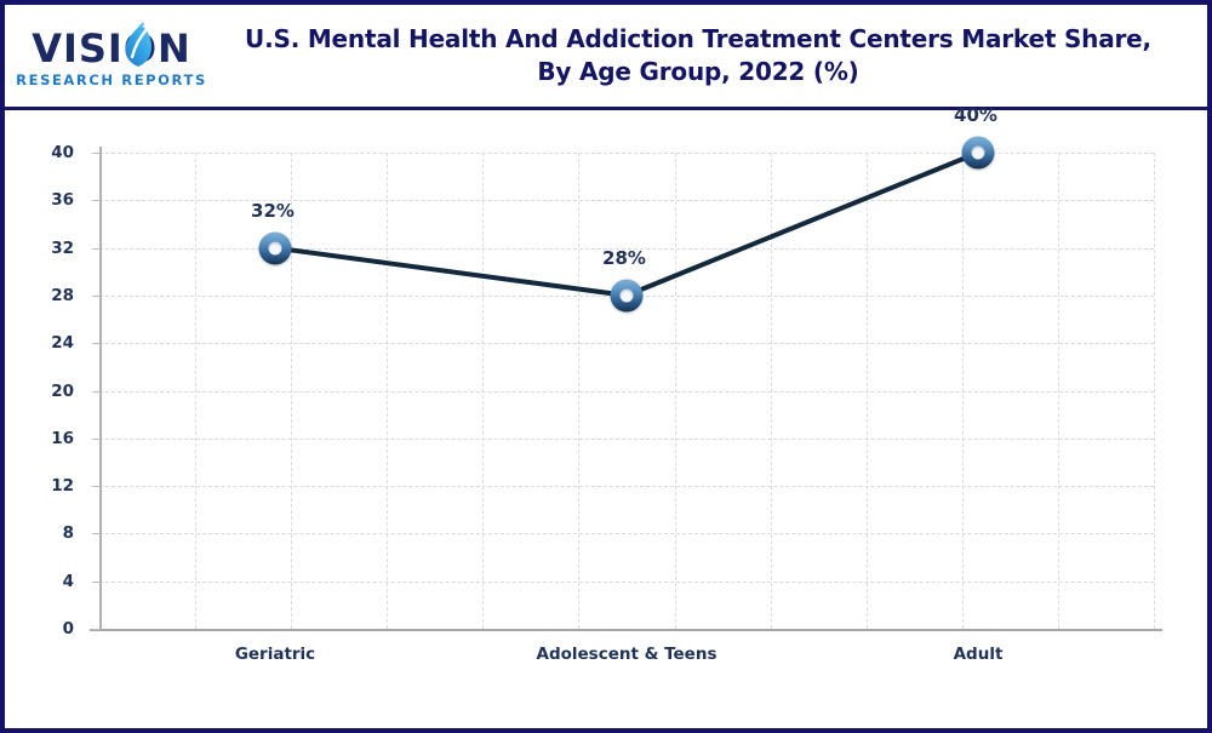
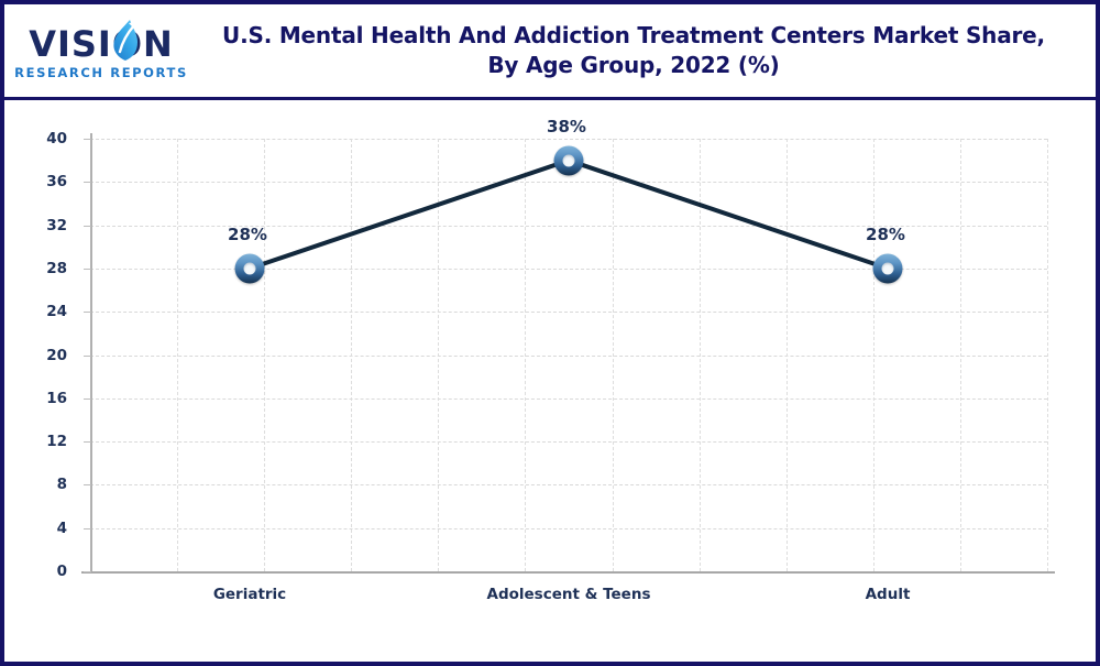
Geriatric: 32% -> 28%
Adolescent & Teens: 28% -> 38%
Adult: 40% -> 28%
